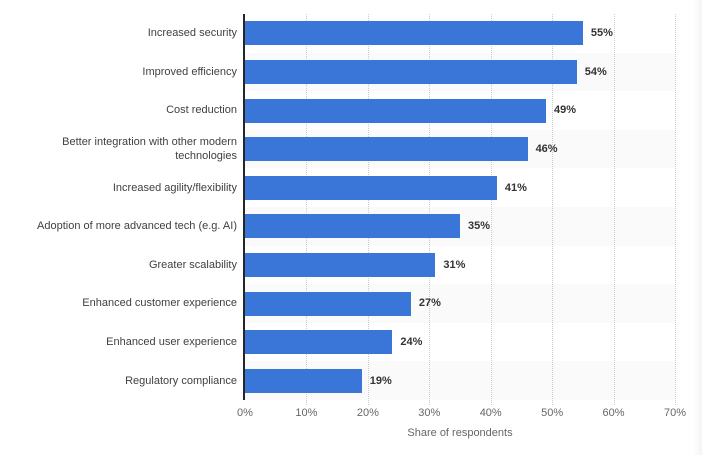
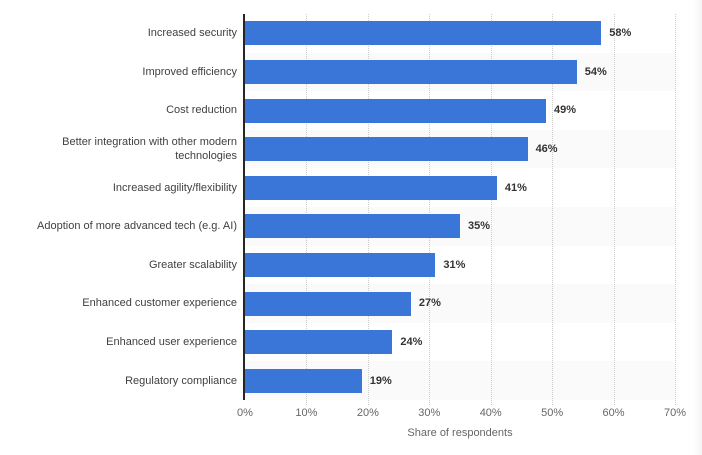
Increased security: 55% -> 58%
